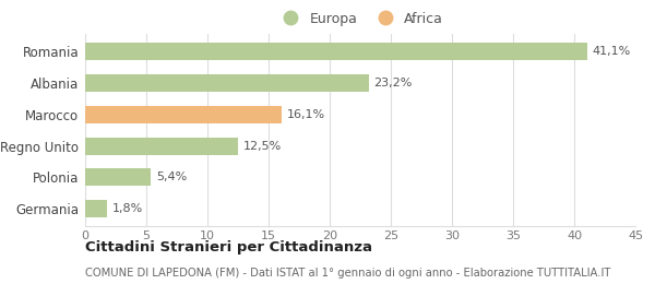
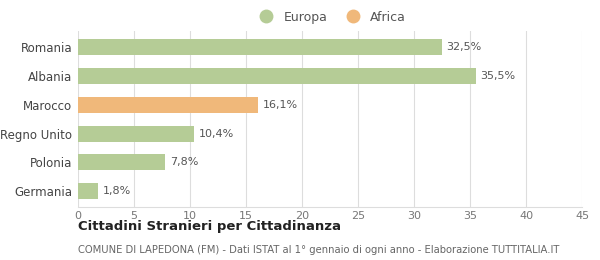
Romania: 41,1% -> 32,5%
Albania: 23,2% -> 35,5%
Regno Unito: 12,5% -> 10,4%
Polonia: 5,4% -> 7,8%
